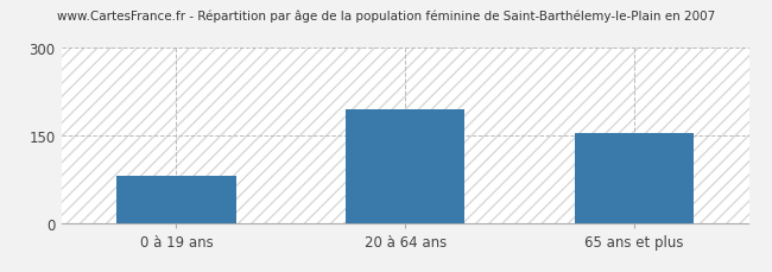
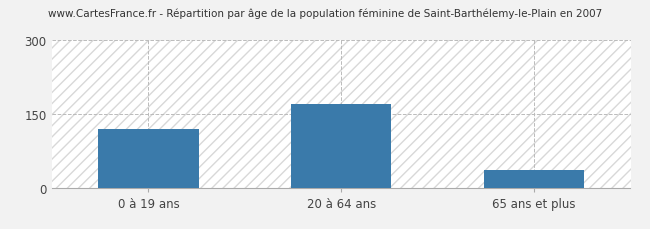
0 à 19 ans: 80 -> 120
20 à 64 ans: 195 -> 170
65 ans et plus: 155 -> 35
